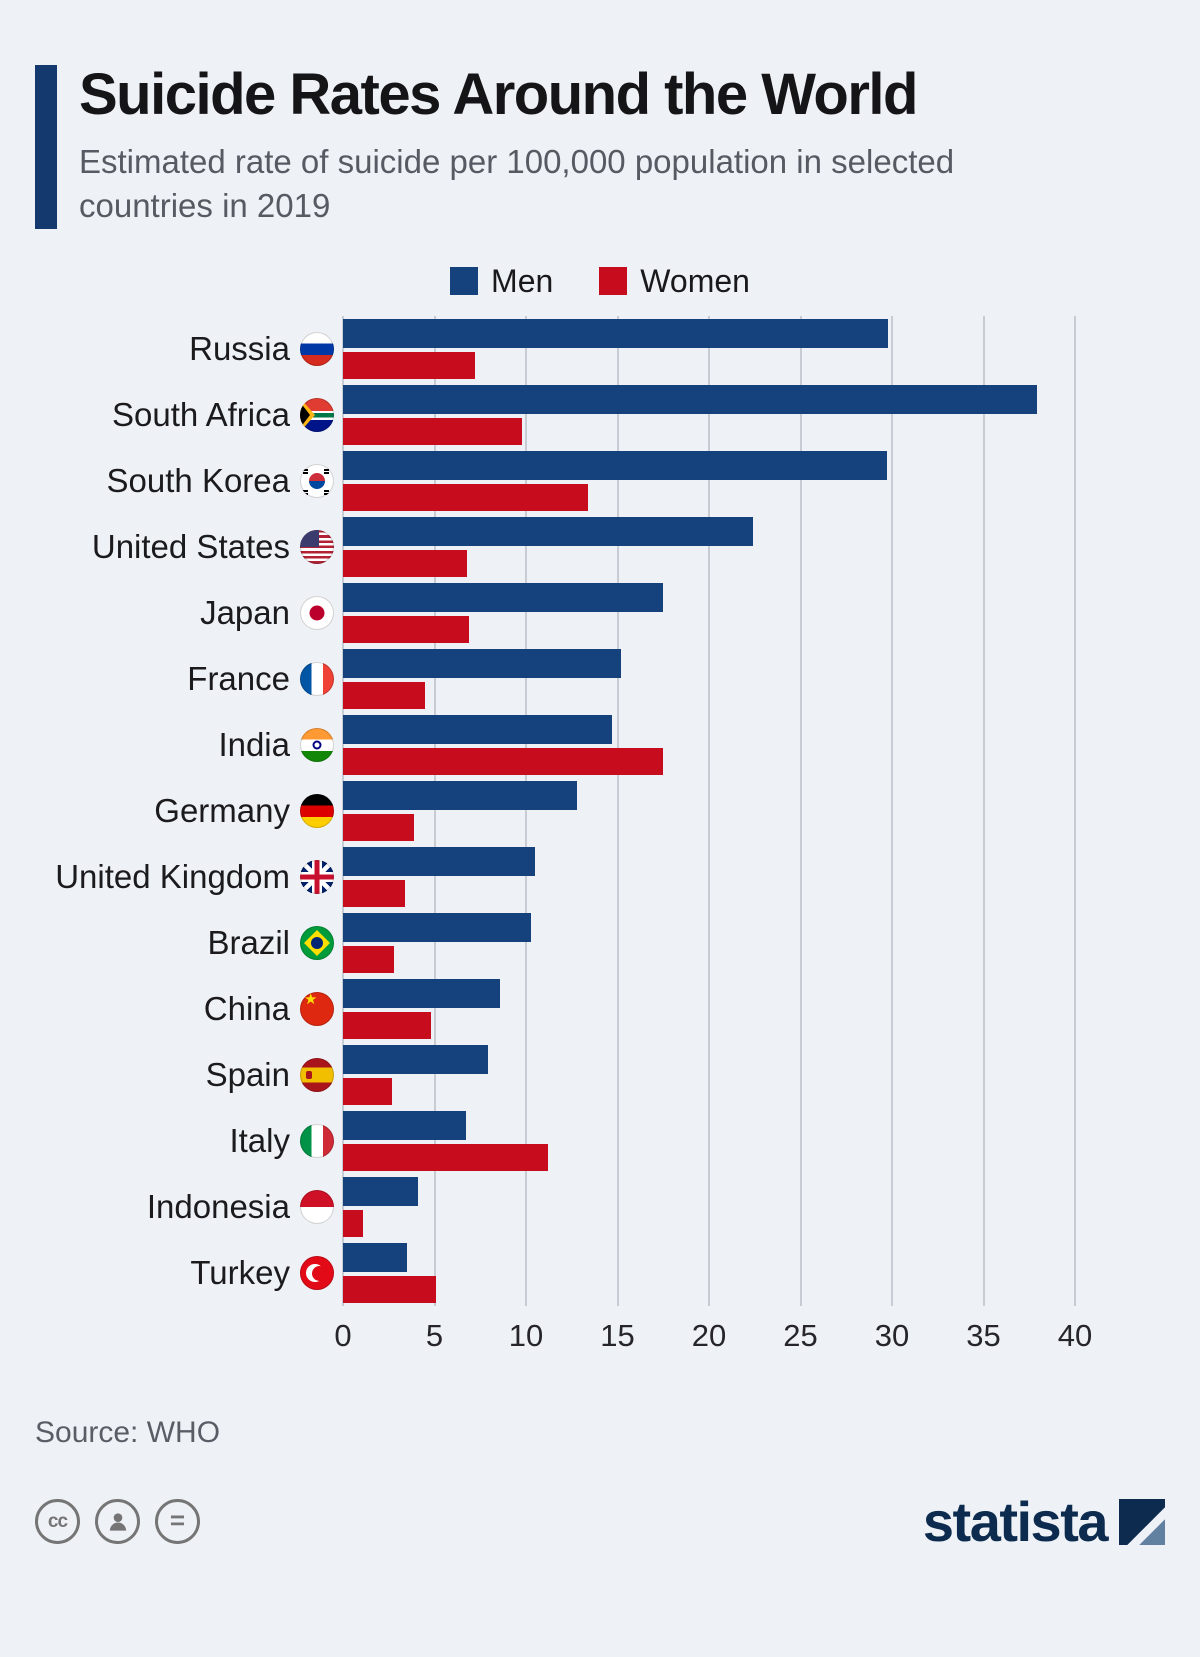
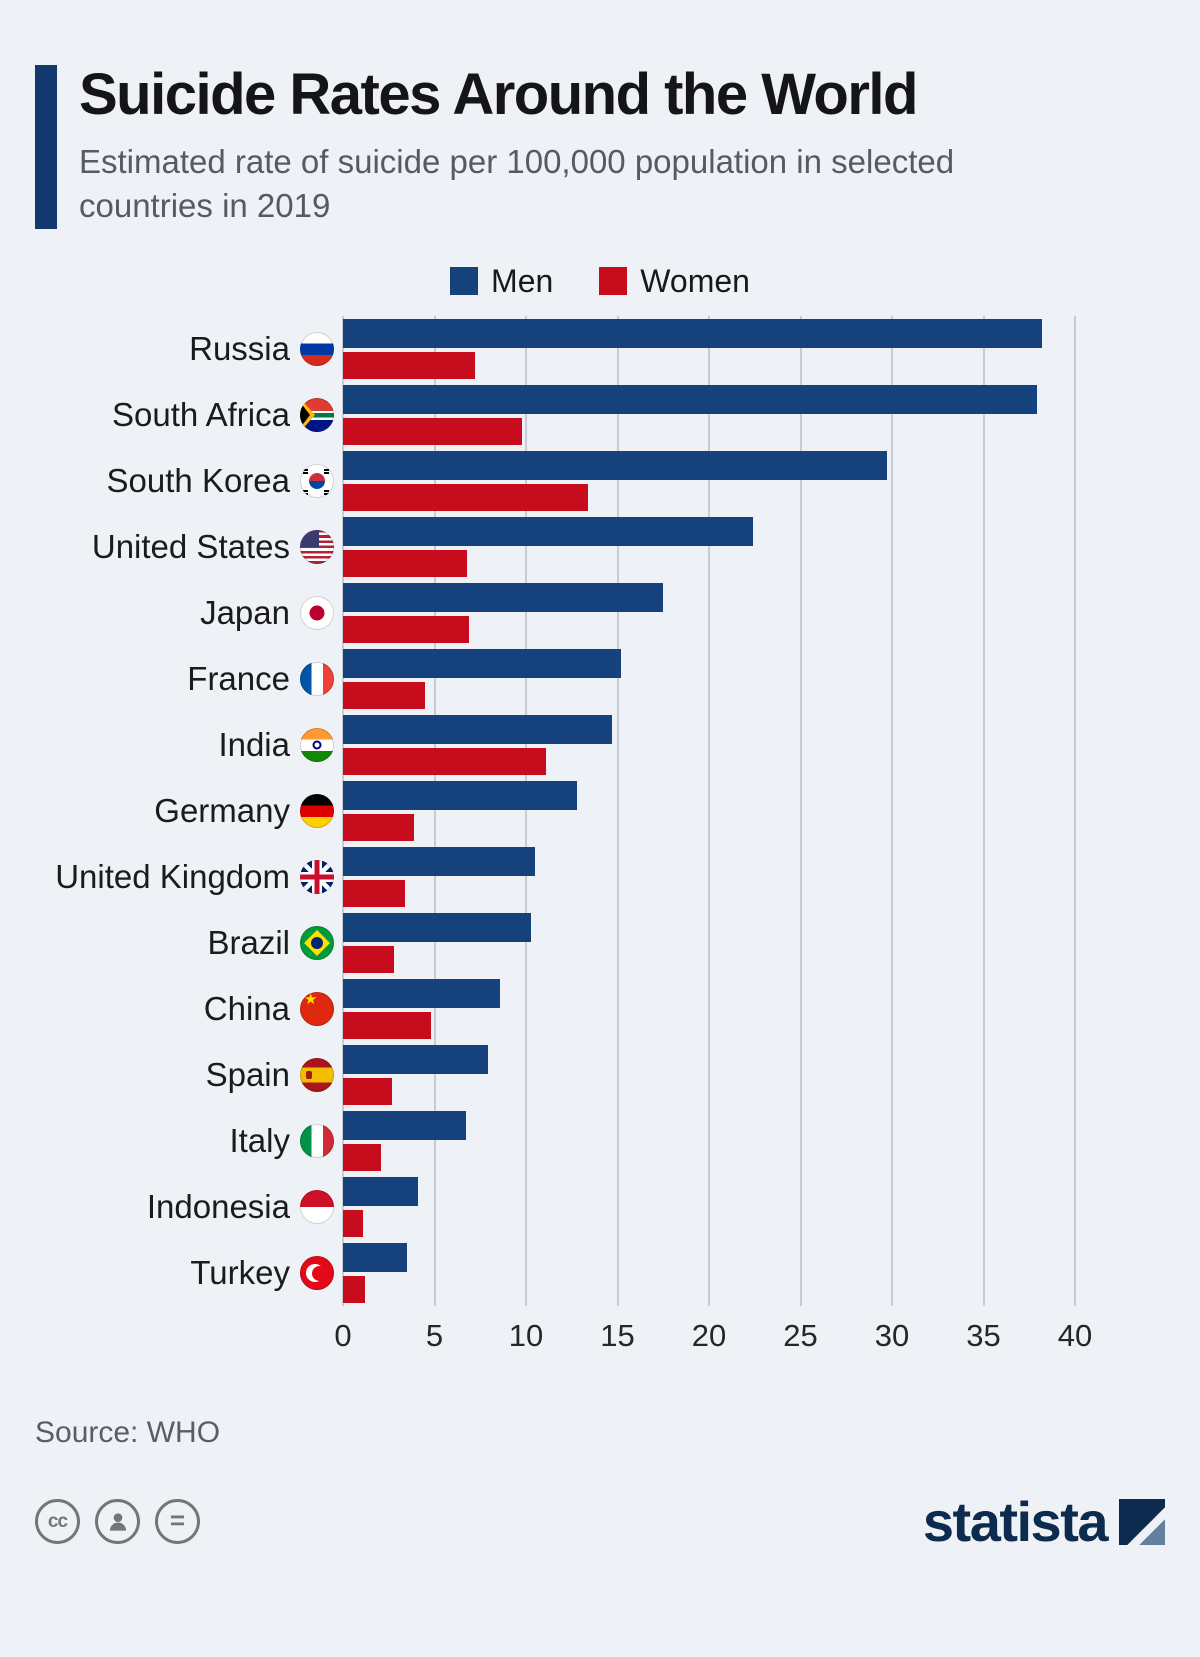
Men/Russia: 29.8 -> 38.2
Women/India: 17.5 -> 11.1
Women/Italy: 11.2 -> 2.1
Women/Turkey: 5.1 -> 1.2
